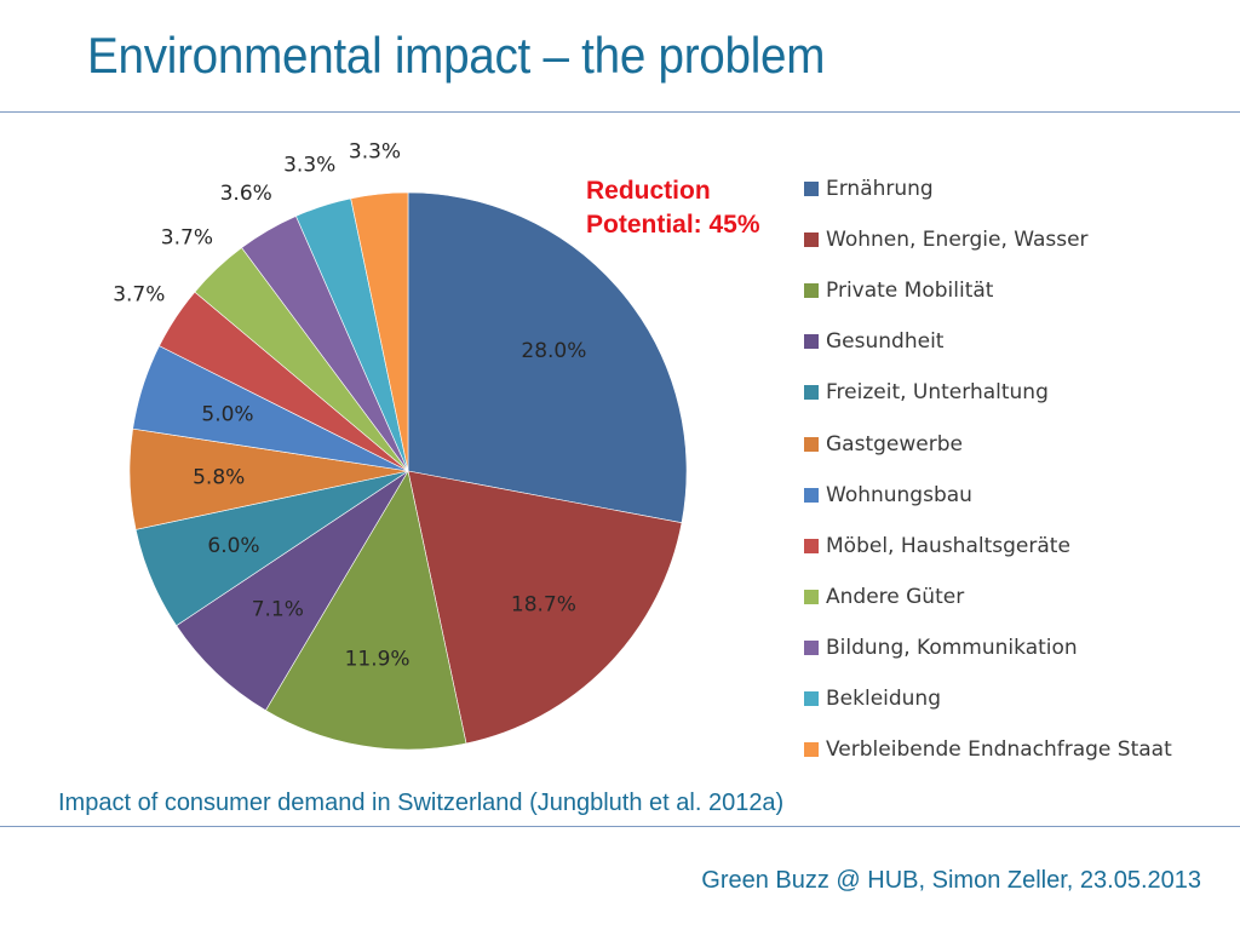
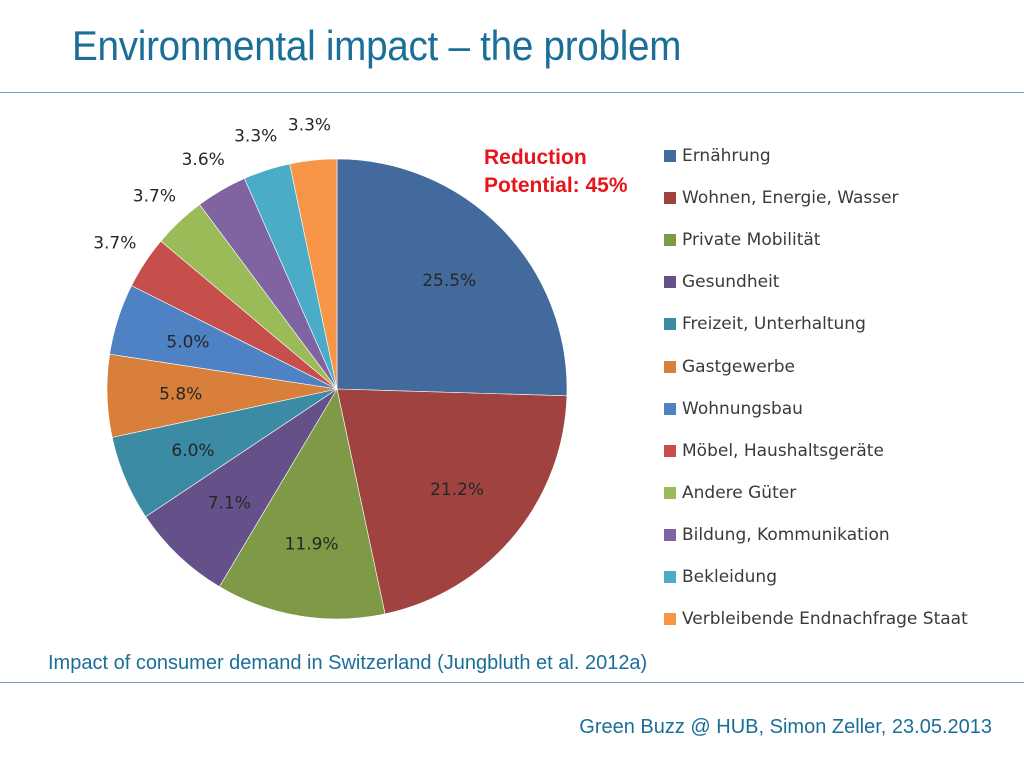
Ernährung: 28.0% -> 25.5%
Wohnen, Energie, Wasser: 18.7% -> 21.2%
